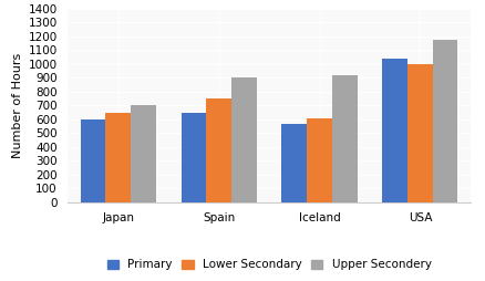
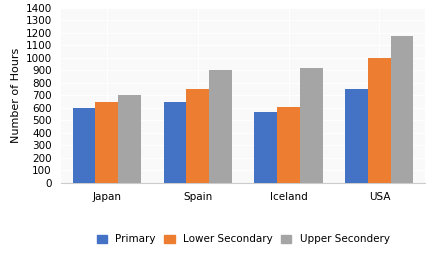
Primary/USA: 1040 -> 750
